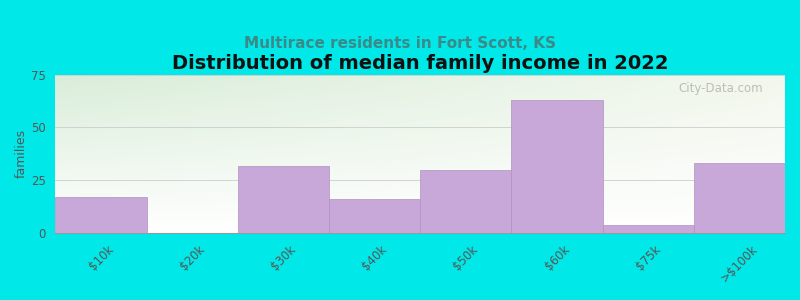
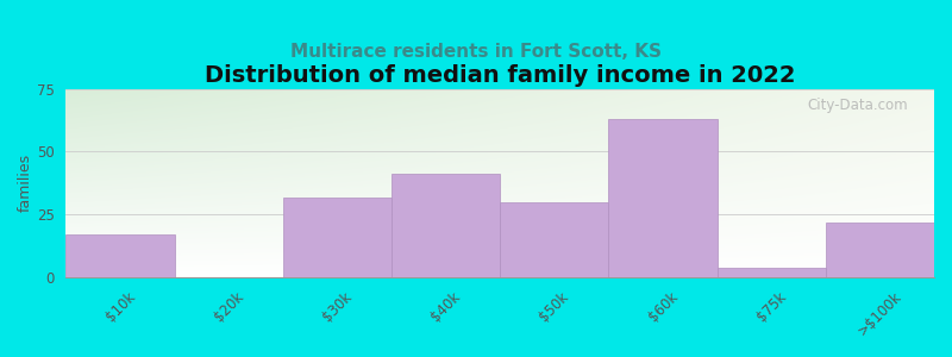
$40k: 16 -> 41
>$100k: 33 -> 22
